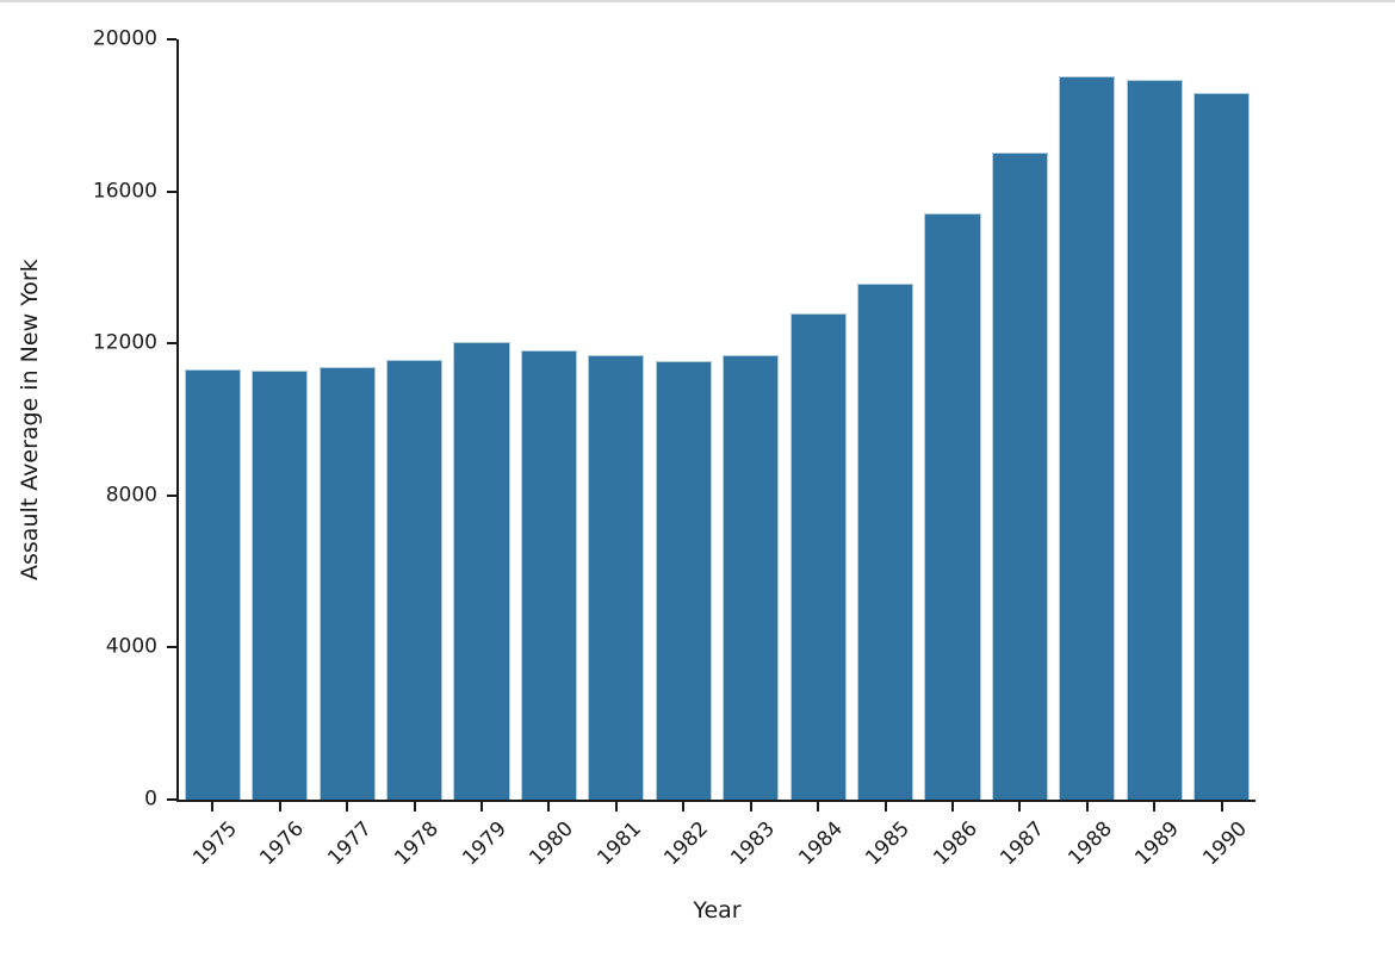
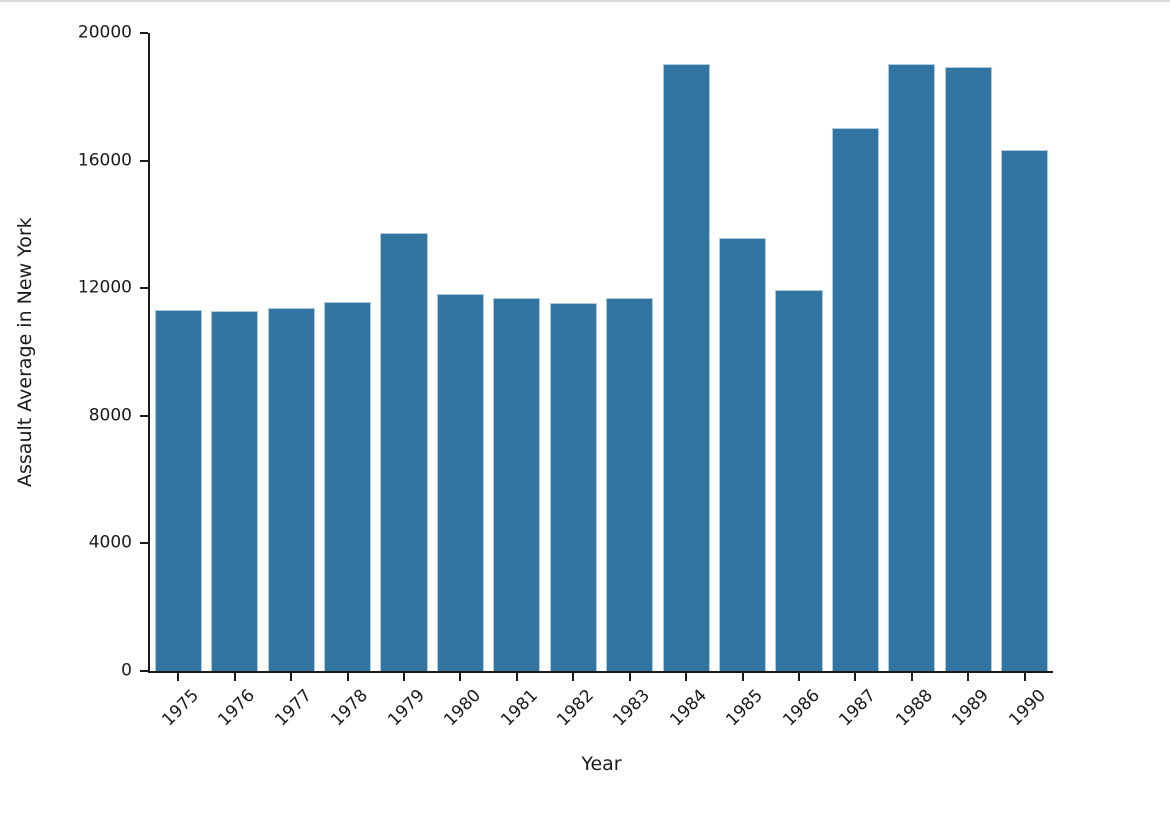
1979: 12000 -> 13700
1984: 12800 -> 19000
1986: 15400 -> 11900
1990: 18600 -> 16300
